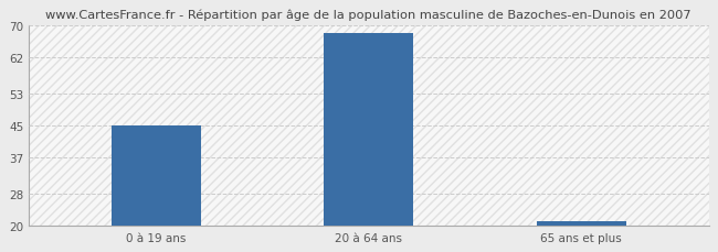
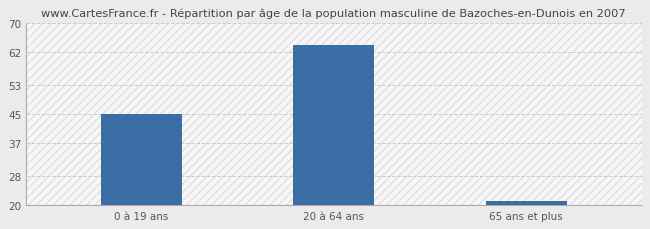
20 à 64 ans: 68 -> 64
